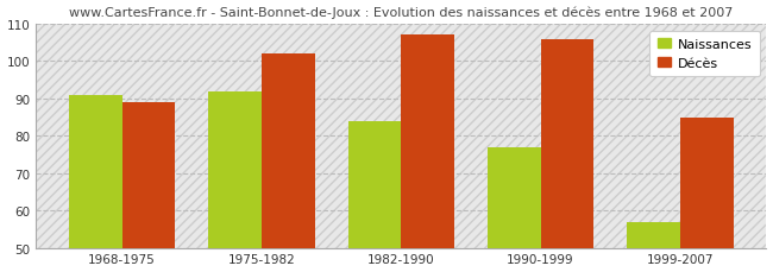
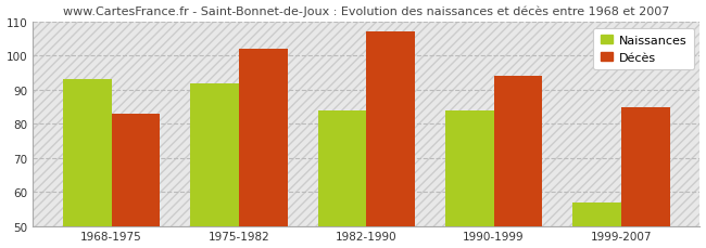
Naissances/1968-1975: 91 -> 93
Décès/1968-1975: 89 -> 83
Naissances/1990-1999: 77 -> 84
Décès/1990-1999: 106 -> 94
